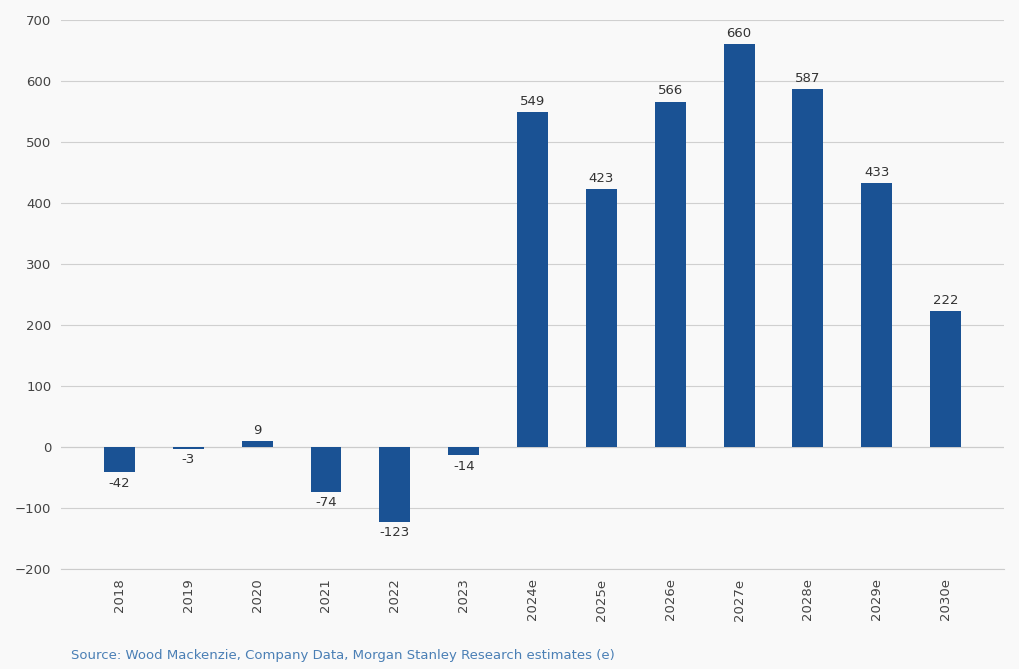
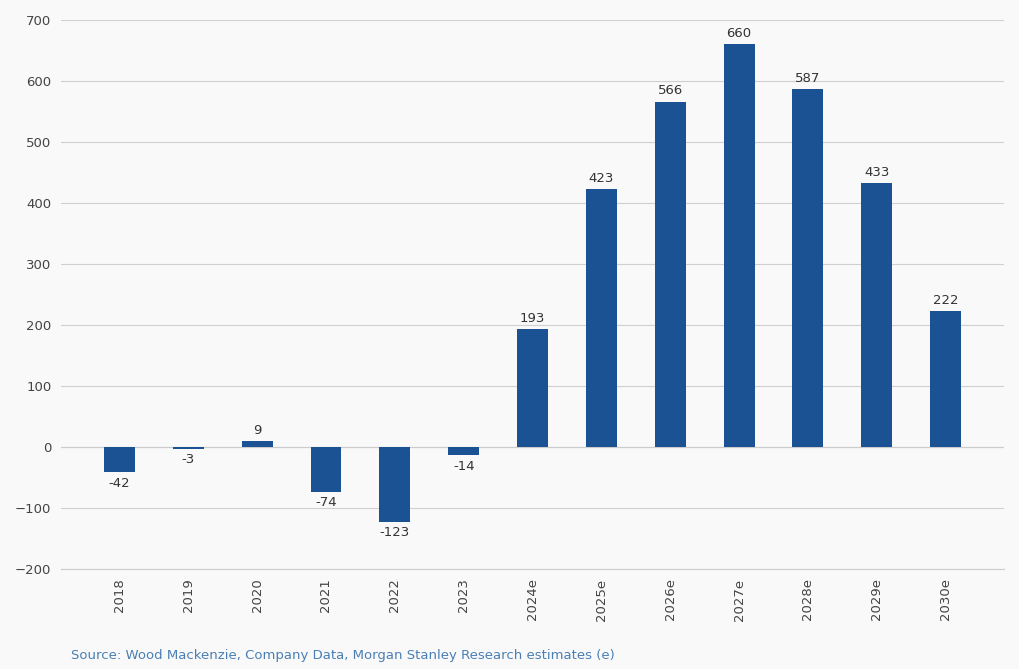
2024e: 549 -> 193
